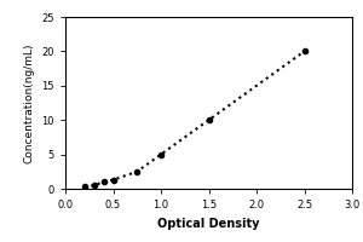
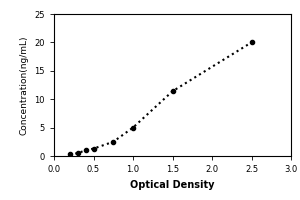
1.5: 10.0 -> 11.4
